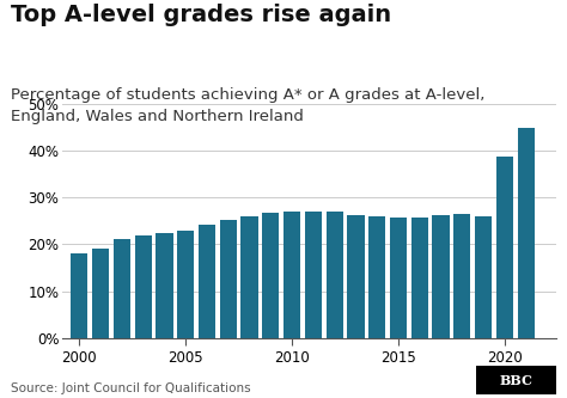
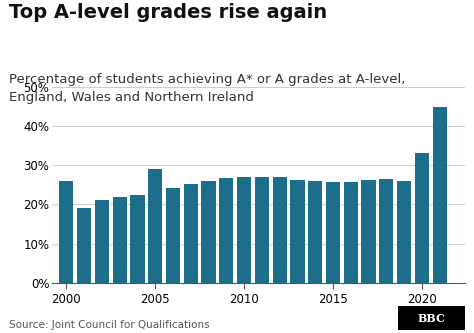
2000: 18.2% -> 26.0%
2005: 22.8% -> 29.0%
2020: 38.6% -> 33.0%
